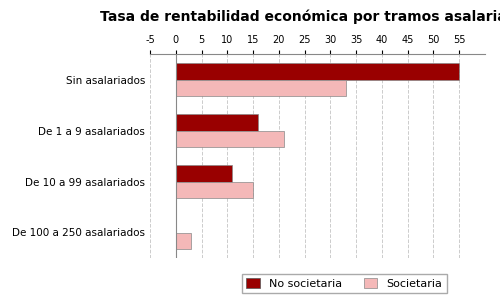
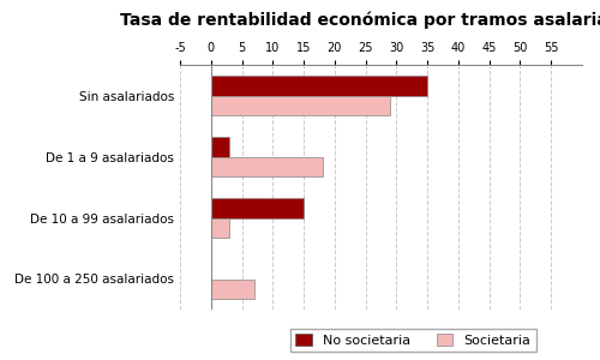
No societaria/Sin asalariados: 55 -> 35
Societaria/Sin asalariados: 33 -> 29
No societaria/De 1 a 9 asalariados: 16 -> 3
Societaria/De 1 a 9 asalariados: 21 -> 18
No societaria/De 10 a 99 asalariados: 11 -> 15
Societaria/De 10 a 99 asalariados: 15 -> 3
Societaria/De 100 a 250 asalariados: 3 -> 7
